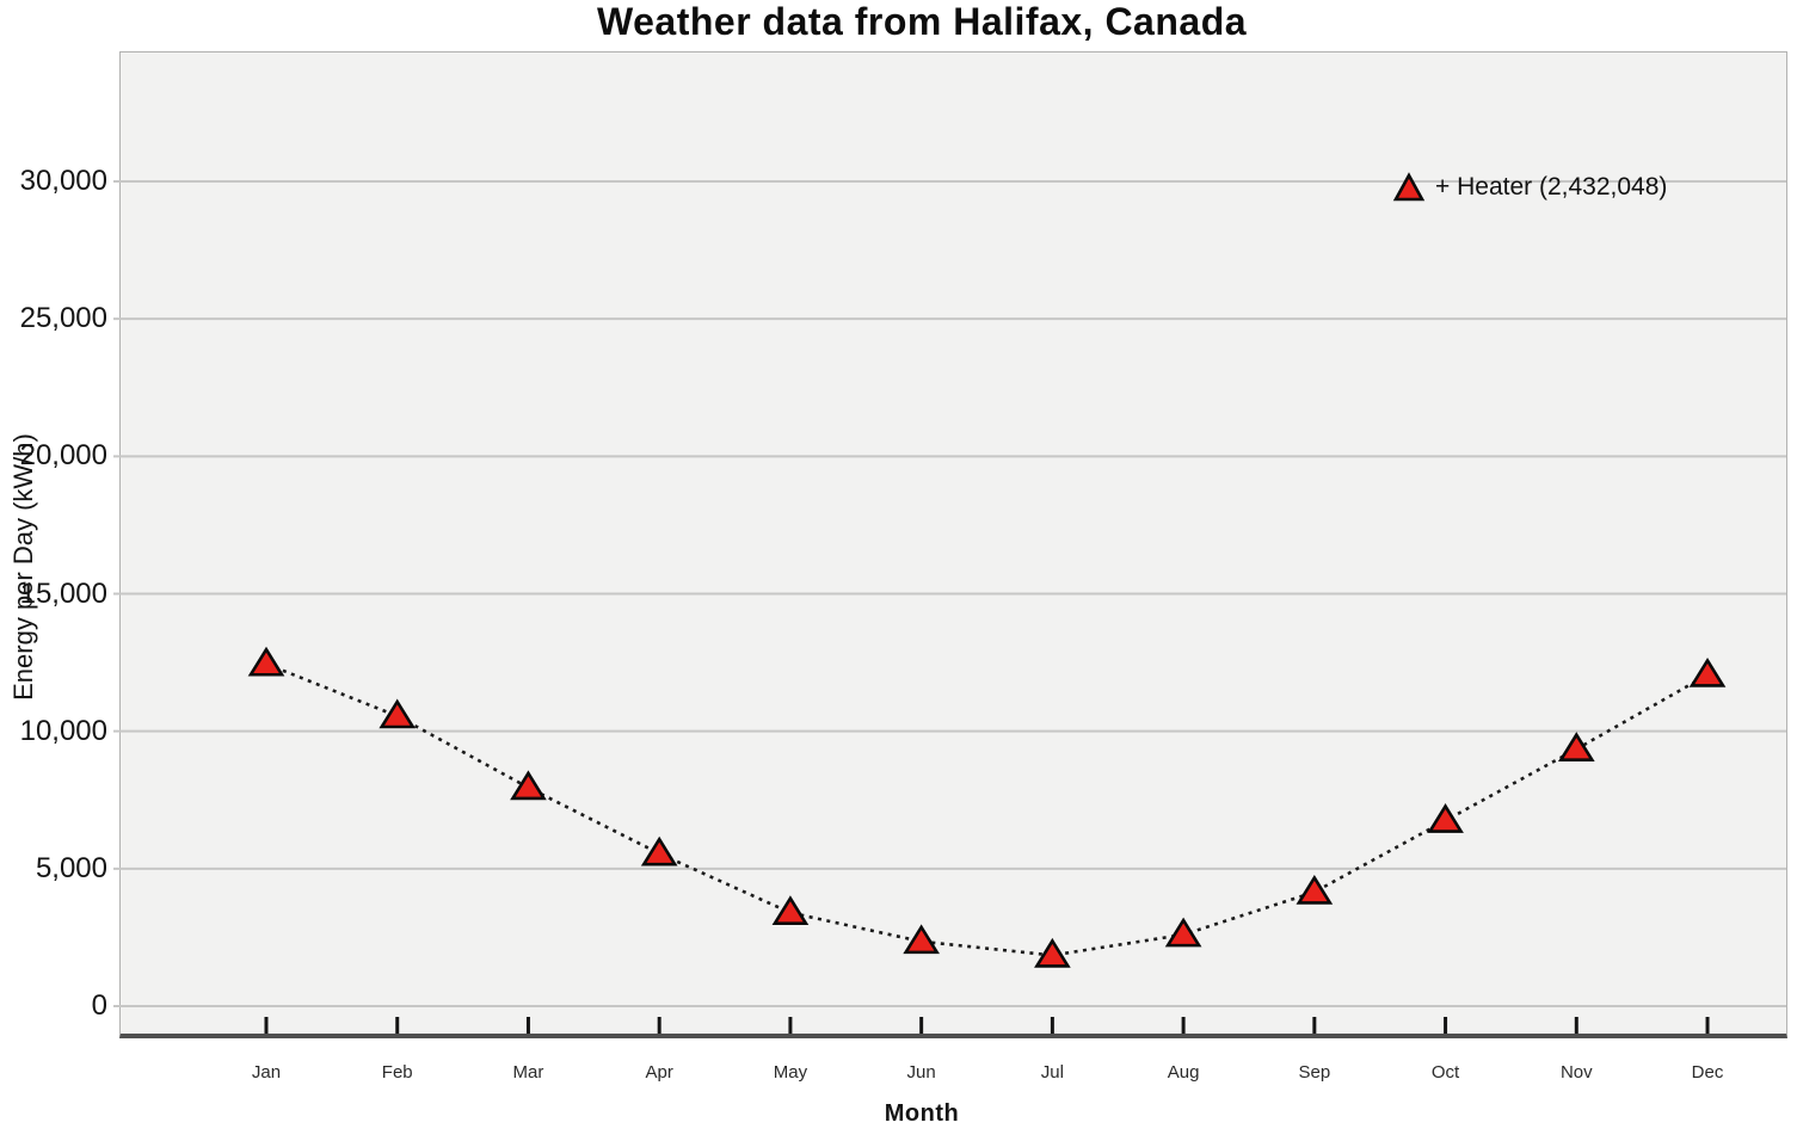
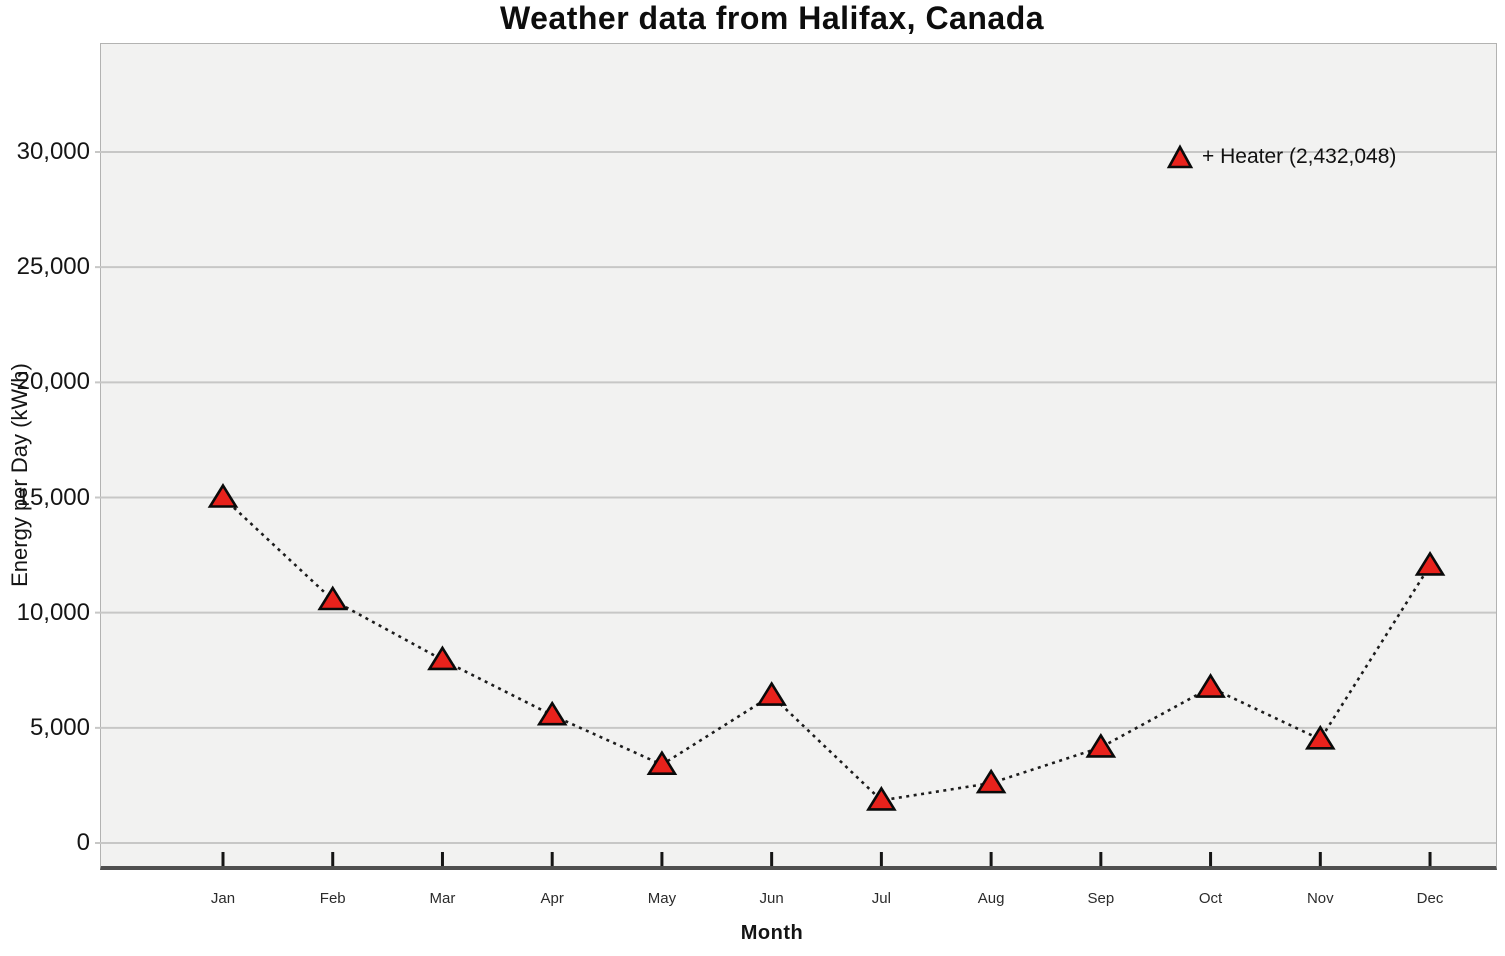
Jan: 12400 -> 15000
Jun: 2400 -> 6400
Nov: 9400 -> 4500
